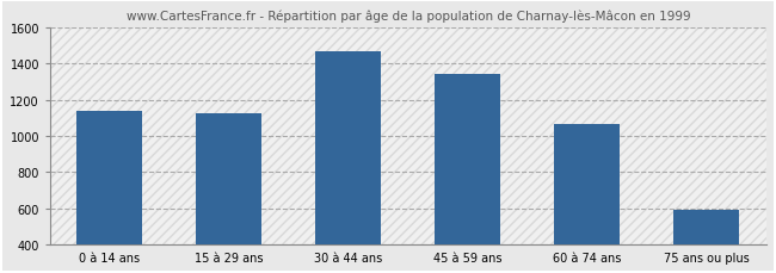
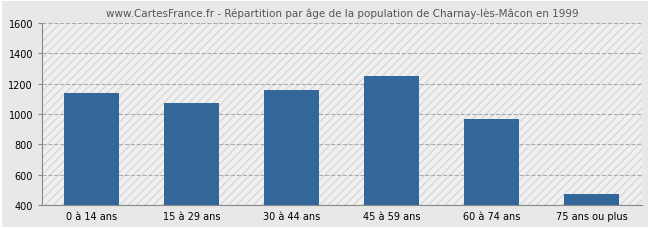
15 à 29 ans: 1120 -> 1070
30 à 44 ans: 1460 -> 1160
45 à 59 ans: 1340 -> 1250
60 à 74 ans: 1060 -> 970
75 ans ou plus: 590 -> 470
